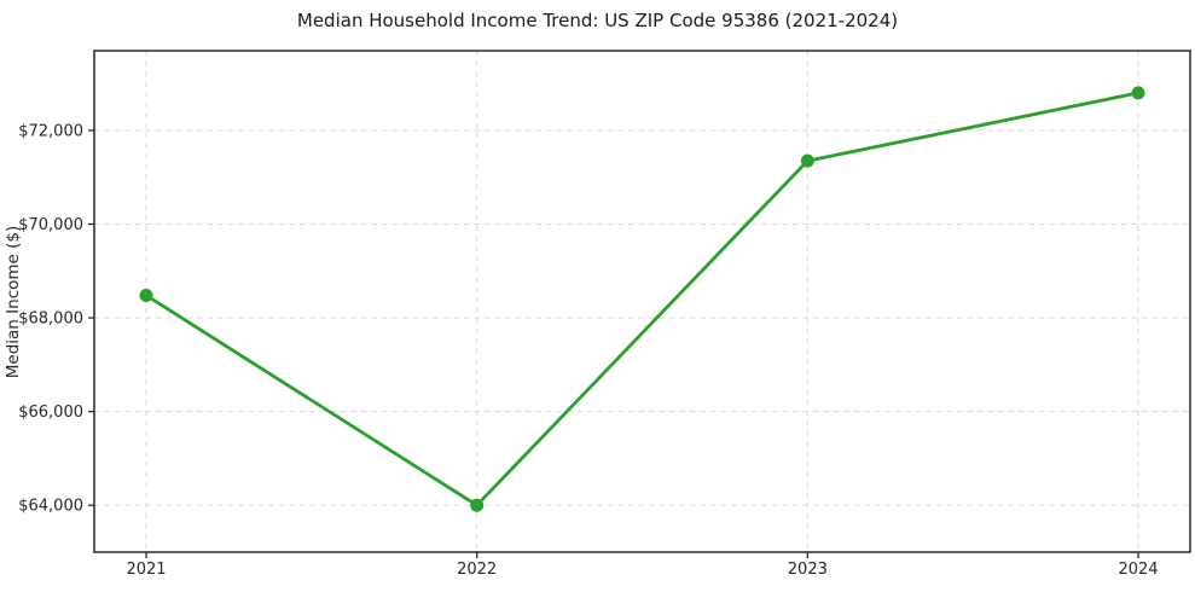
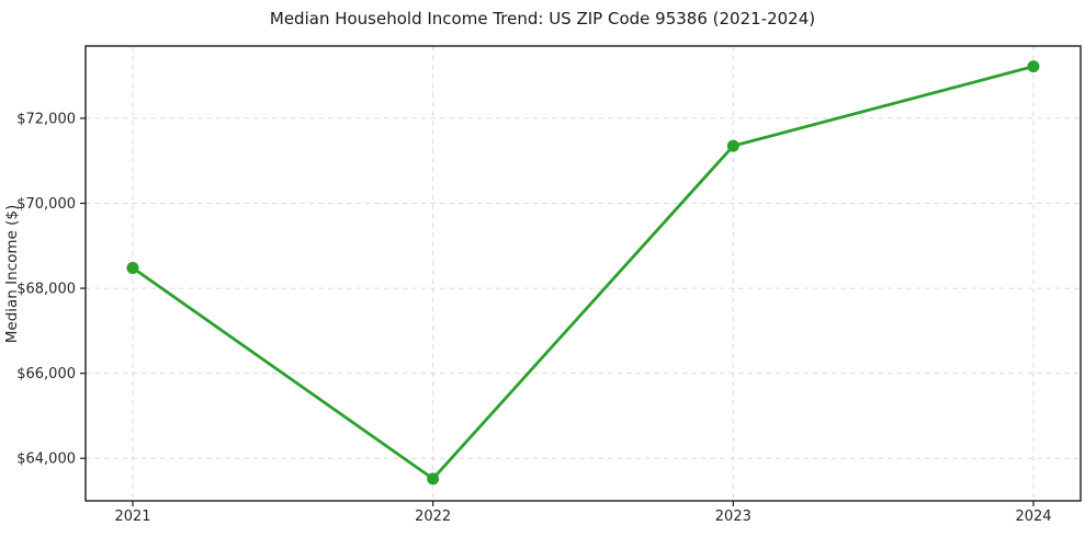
2022: $64000 -> $63500
2024: $72800 -> $73200
